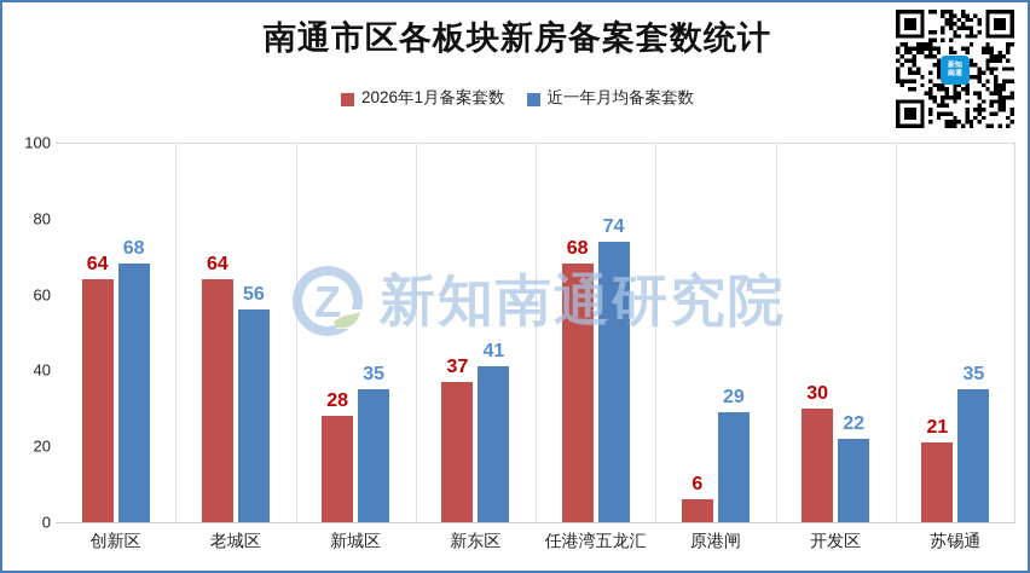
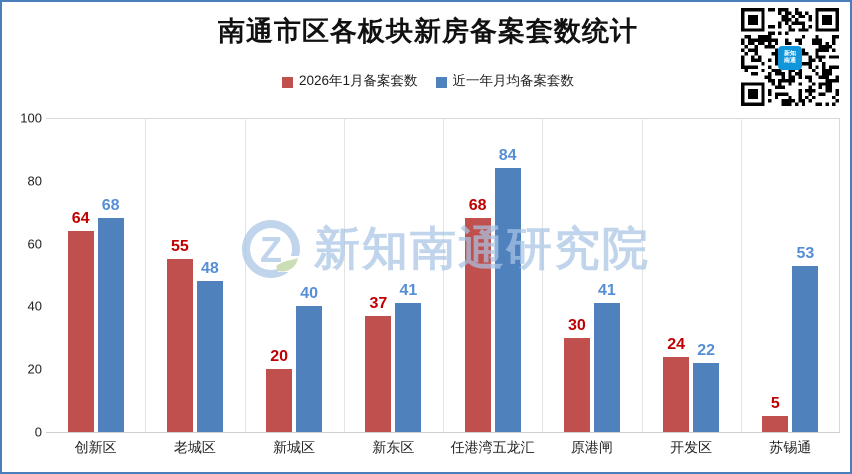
2026年1月备案套数/老城区: 64 -> 55
近一年月均备案套数/老城区: 56 -> 48
2026年1月备案套数/新城区: 28 -> 20
近一年月均备案套数/新城区: 35 -> 40
近一年月均备案套数/任港湾五龙汇: 74 -> 84
2026年1月备案套数/原港闸: 6 -> 30
近一年月均备案套数/原港闸: 29 -> 41
2026年1月备案套数/开发区: 30 -> 24
2026年1月备案套数/苏锡通: 21 -> 5
近一年月均备案套数/苏锡通: 35 -> 53
